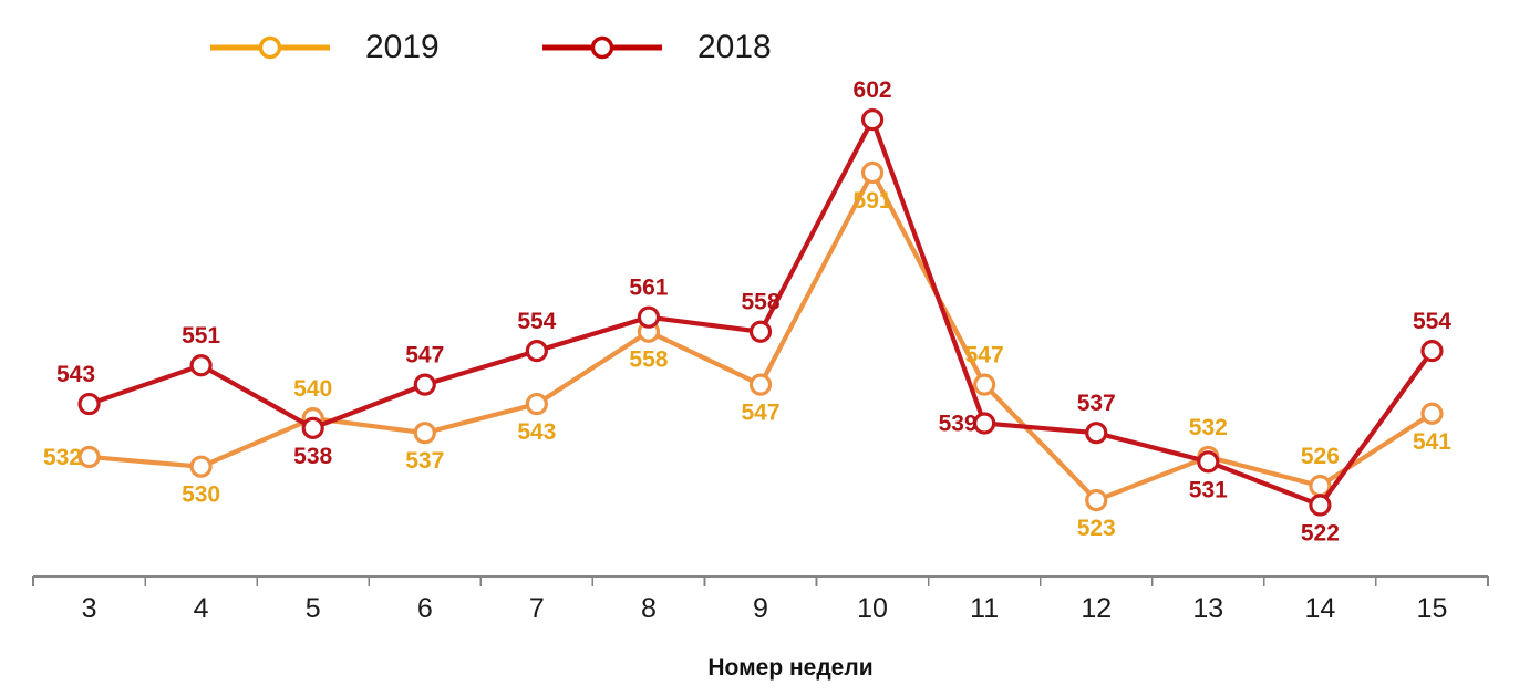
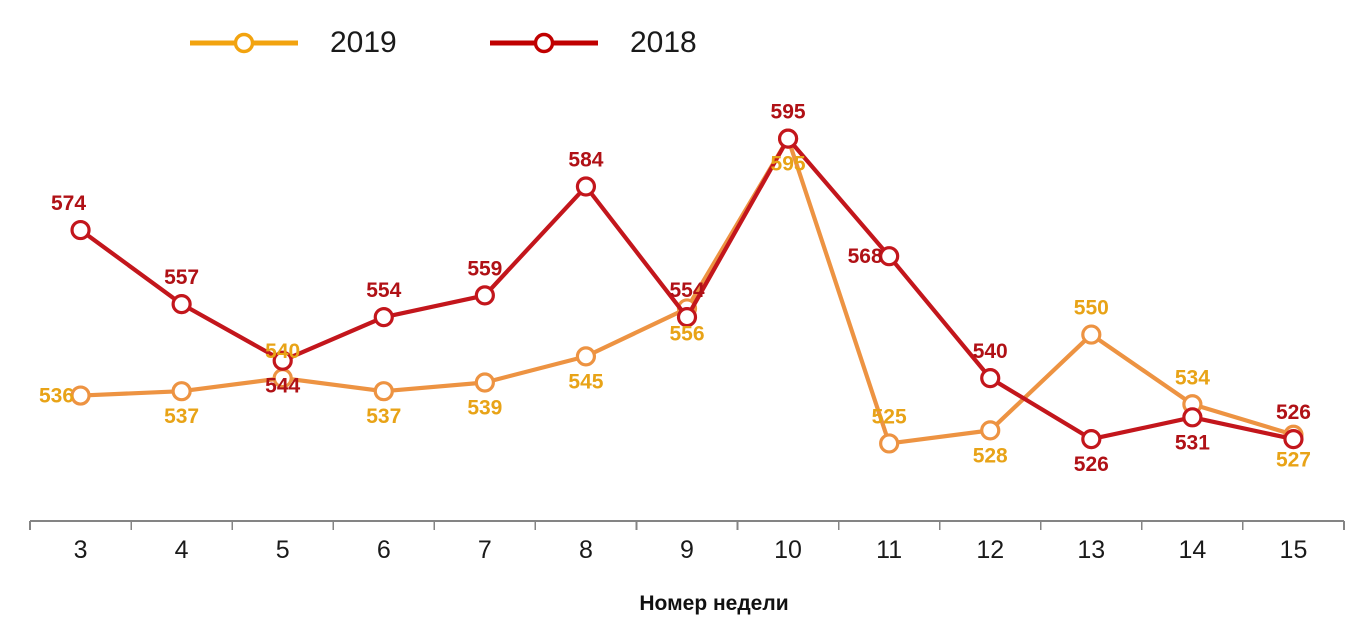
2019/3: 532 -> 536
2018/3: 543 -> 574
2019/4: 530 -> 537
2018/4: 551 -> 557
2018/5: 538 -> 544
2018/6: 547 -> 554
2019/7: 543 -> 539
2018/7: 554 -> 559
2019/8: 558 -> 545
2018/8: 561 -> 584
2019/9: 547 -> 556
2018/9: 558 -> 554
2019/10: 591 -> 595
2018/10: 602 -> 595
2019/11: 547 -> 525
2018/11: 539 -> 568
2019/12: 523 -> 528
2018/12: 537 -> 540
2019/13: 532 -> 550
2018/13: 531 -> 526
2019/14: 526 -> 534
2018/14: 522 -> 531
2019/15: 541 -> 527
2018/15: 554 -> 526
